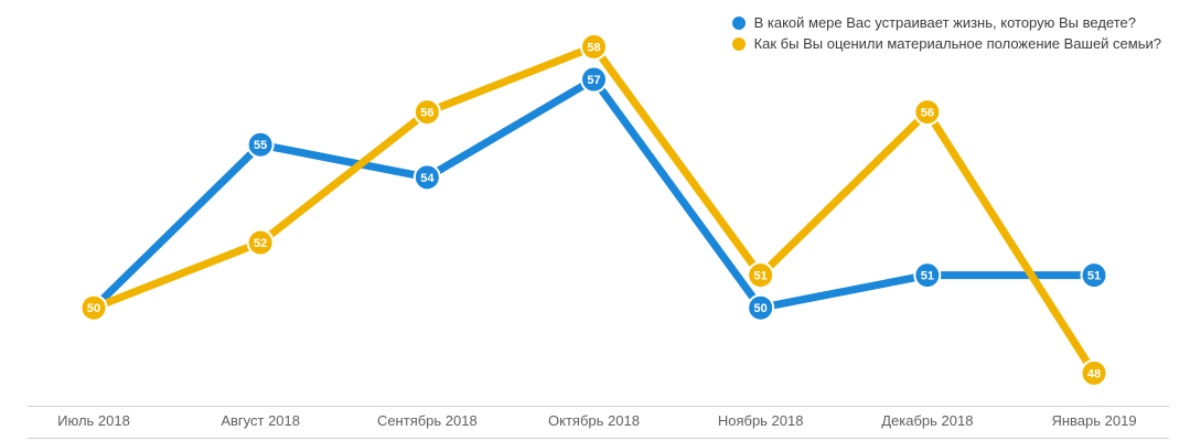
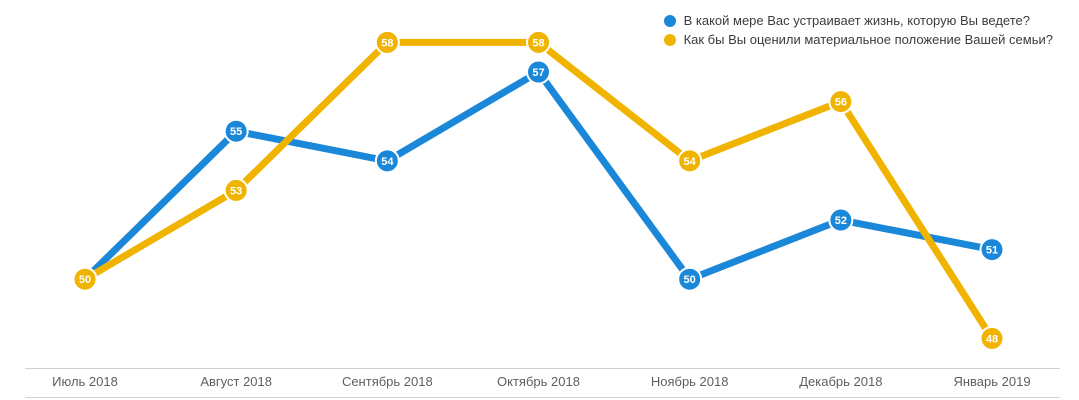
Как бы Вы оценили материальное положение Вашей семьи?/Август 2018: 52 -> 53
Как бы Вы оценили материальное положение Вашей семьи?/Сентябрь 2018: 56 -> 58
Как бы Вы оценили материальное положение Вашей семьи?/Ноябрь 2018: 51 -> 54
В какой мере Вас устраивает жизнь, которую Вы ведете?/Декабрь 2018: 51 -> 52
